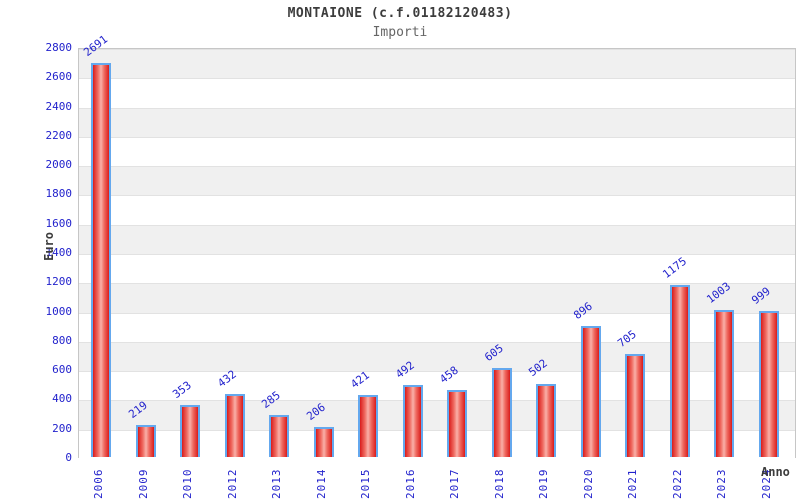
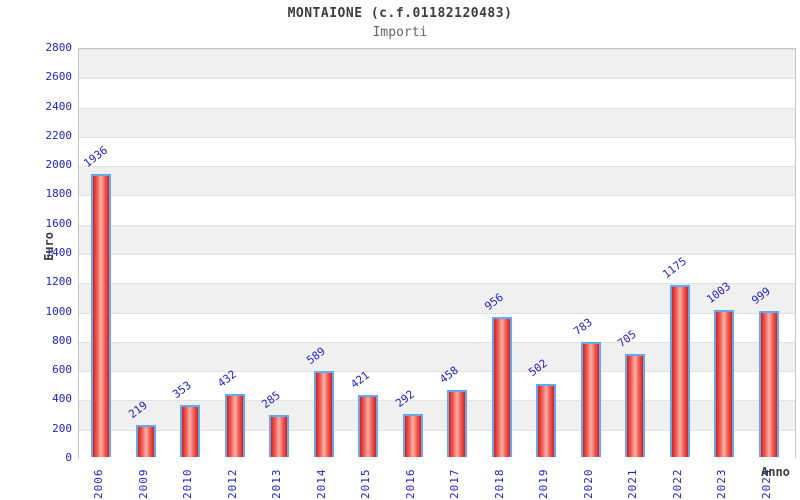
2006: 2691 -> 1936
2014: 206 -> 589
2016: 492 -> 292
2018: 605 -> 956
2020: 896 -> 783
